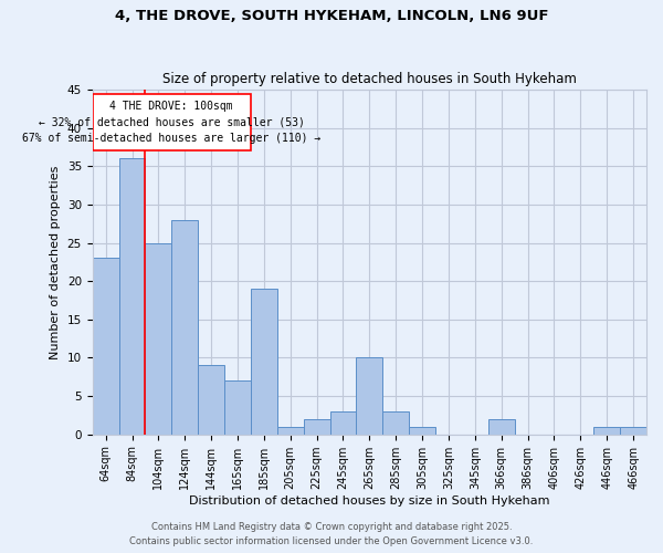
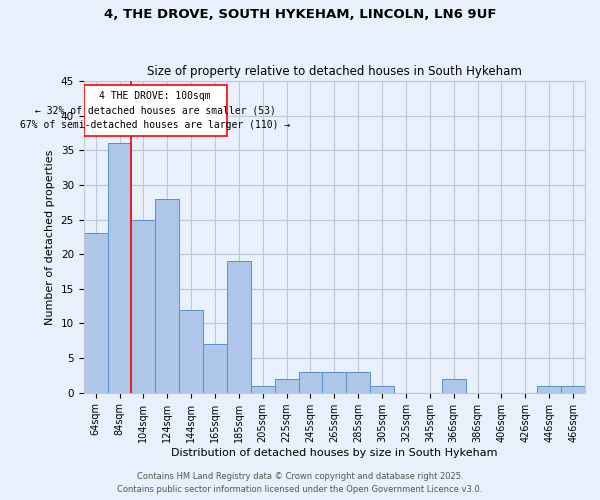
144sqm: 9 -> 12
265sqm: 10 -> 3
